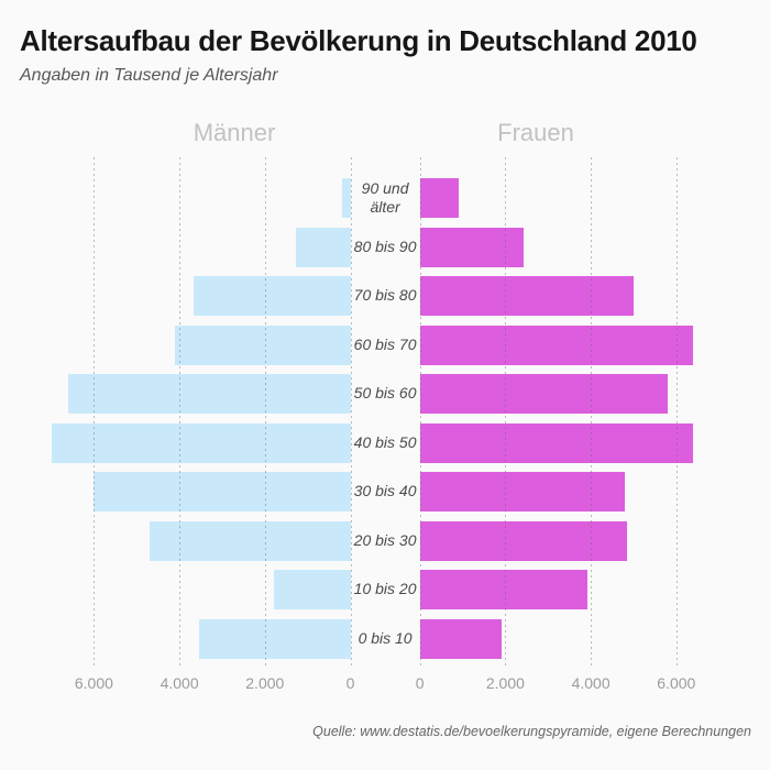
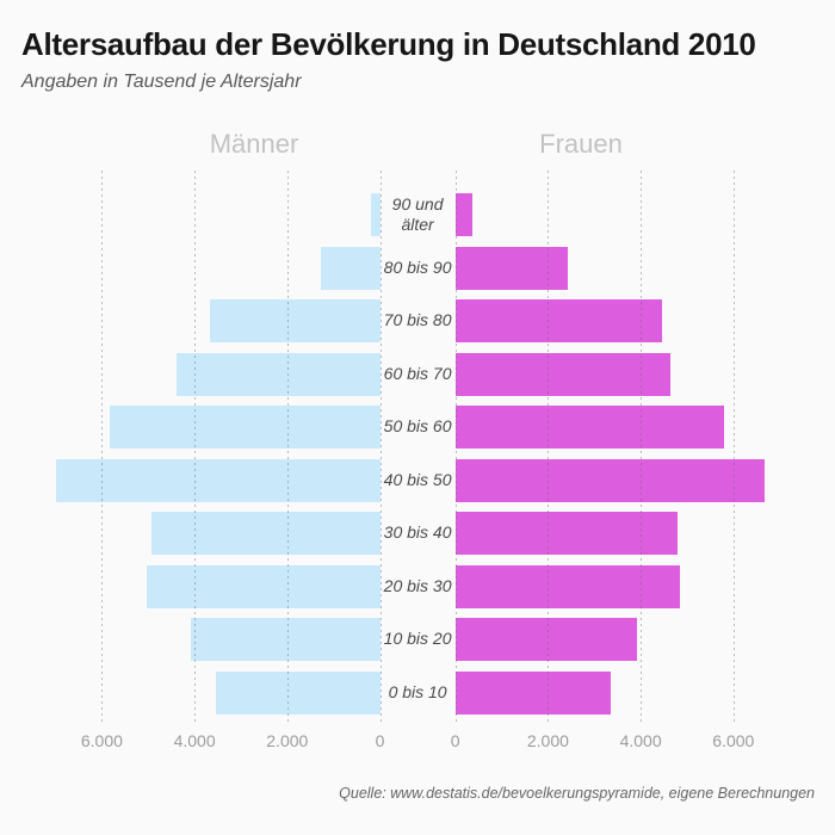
Frauen/90 und älter: 900 -> 400
Frauen/70 bis 80: 5000 -> 4500
Männer/60 bis 70: 4100 -> 4400
Frauen/60 bis 70: 6400 -> 4600
Männer/50 bis 60: 6600 -> 5800
Frauen/40 bis 50: 6400 -> 6700
Männer/30 bis 40: 6000 -> 4900
Männer/20 bis 30: 4700 -> 5000
Männer/10 bis 20: 1800 -> 4100
Frauen/0 bis 10: 1900 -> 3400
